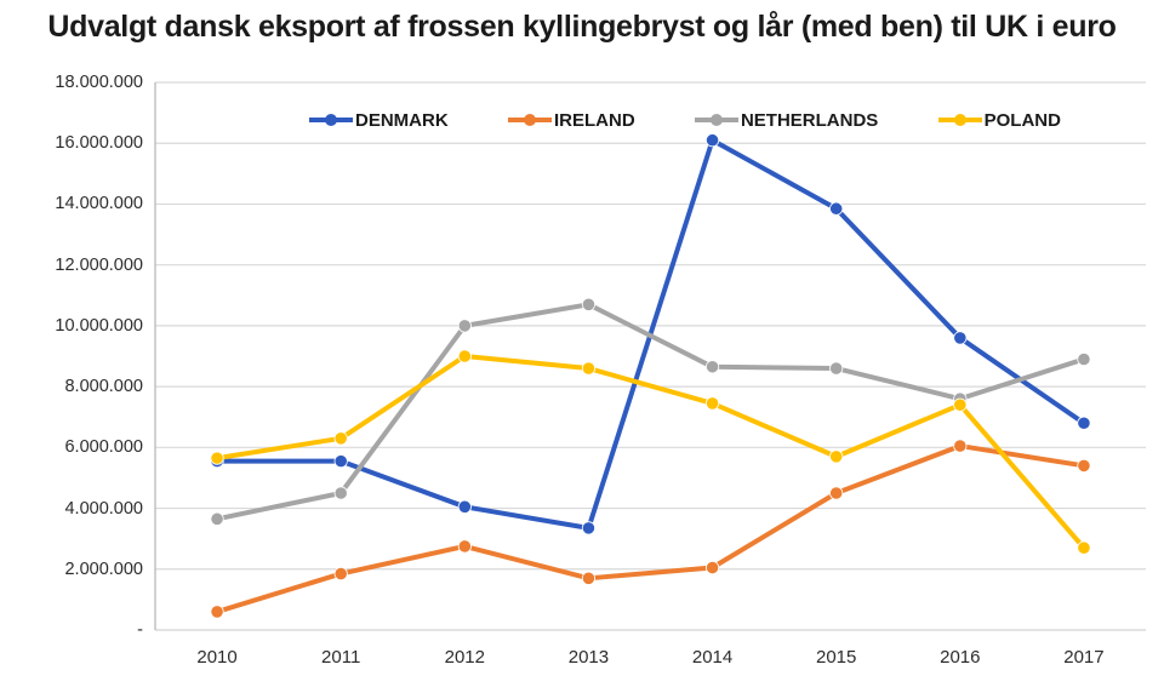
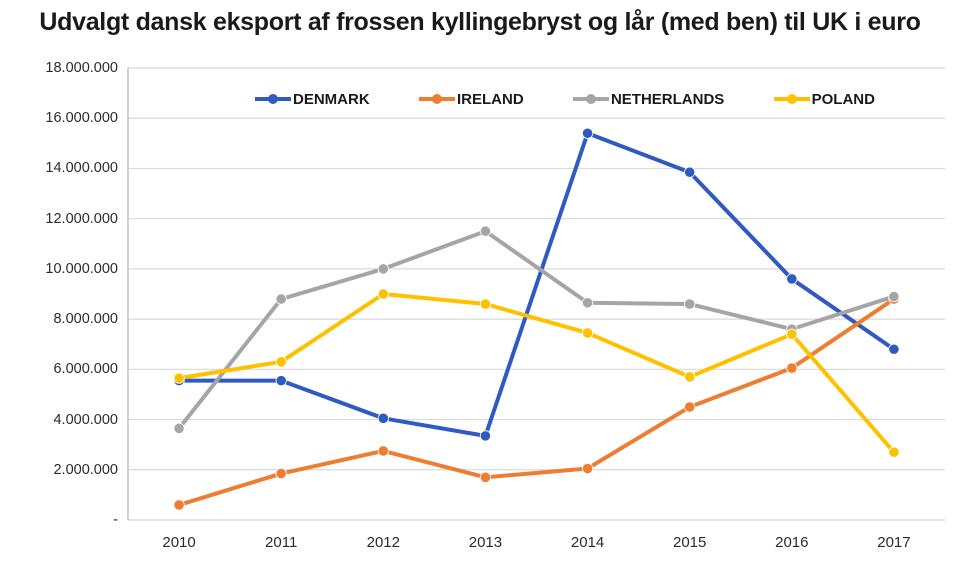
NETHERLANDS/2011: 4500000 -> 8800000
NETHERLANDS/2013: 10700000 -> 11500000
DENMARK/2014: 16100000 -> 15400000
IRELAND/2017: 5400000 -> 8800000
